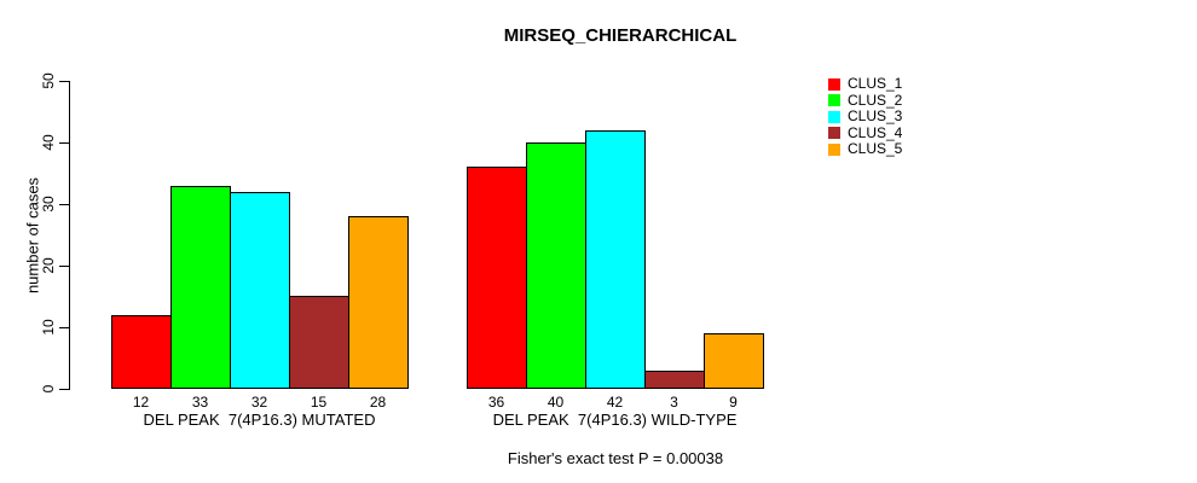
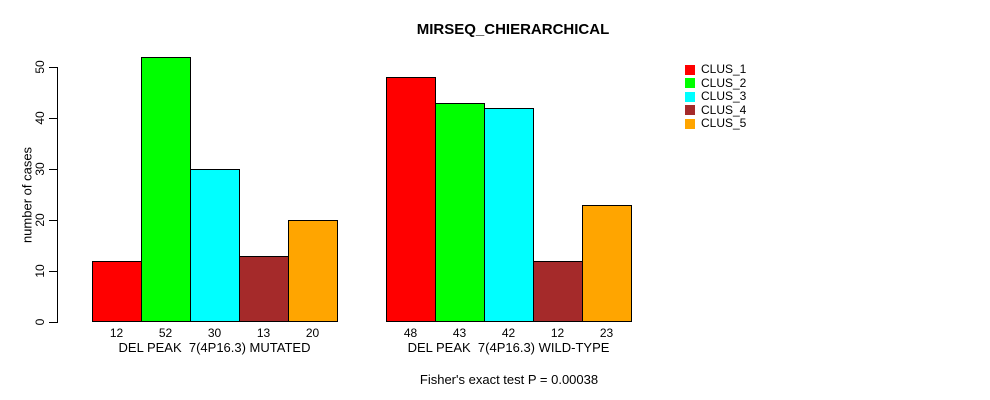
CLUS_2/DEL PEAK 7(4P16.3) MUTATED: 33 -> 52
CLUS_3/DEL PEAK 7(4P16.3) MUTATED: 32 -> 30
CLUS_4/DEL PEAK 7(4P16.3) MUTATED: 15 -> 13
CLUS_5/DEL PEAK 7(4P16.3) MUTATED: 28 -> 20
CLUS_1/DEL PEAK 7(4P16.3) WILD-TYPE: 36 -> 48
CLUS_2/DEL PEAK 7(4P16.3) WILD-TYPE: 40 -> 43
CLUS_4/DEL PEAK 7(4P16.3) WILD-TYPE: 3 -> 12
CLUS_5/DEL PEAK 7(4P16.3) WILD-TYPE: 9 -> 23
